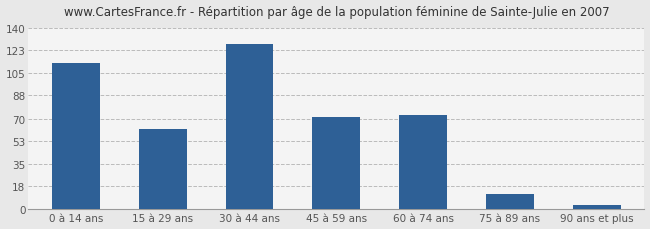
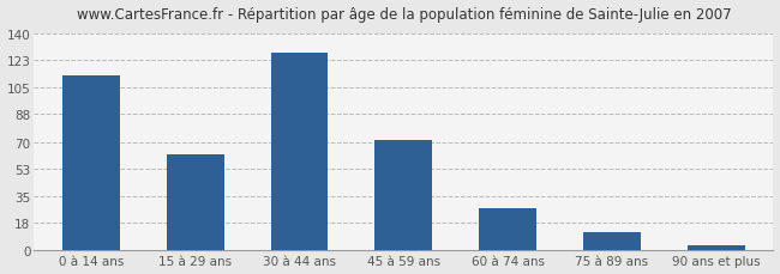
60 à 74 ans: 73 -> 27
